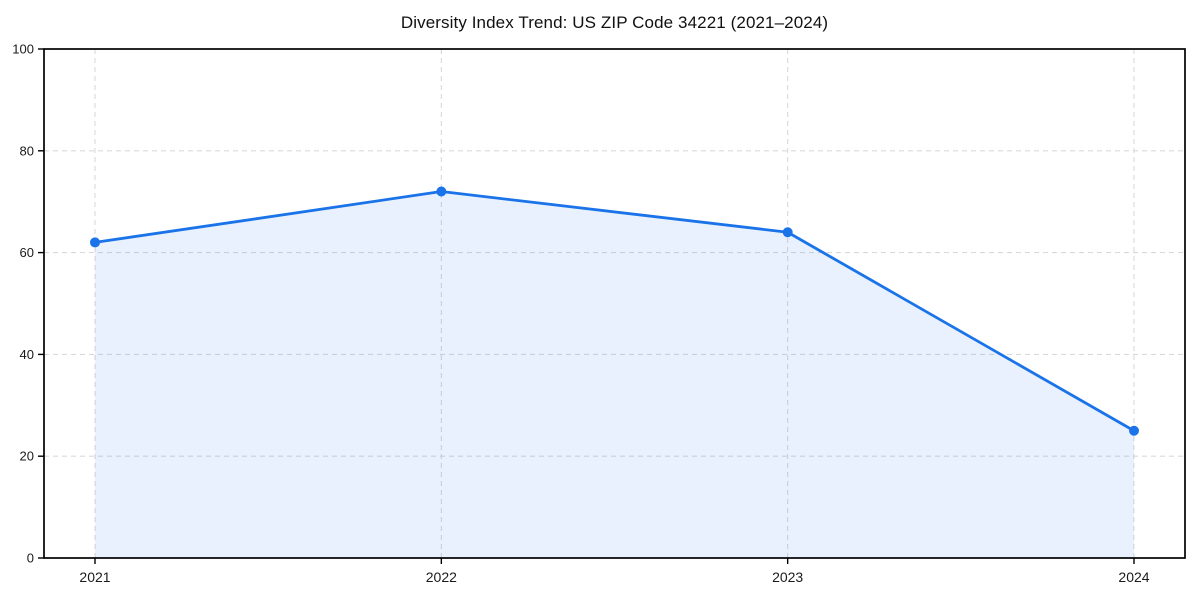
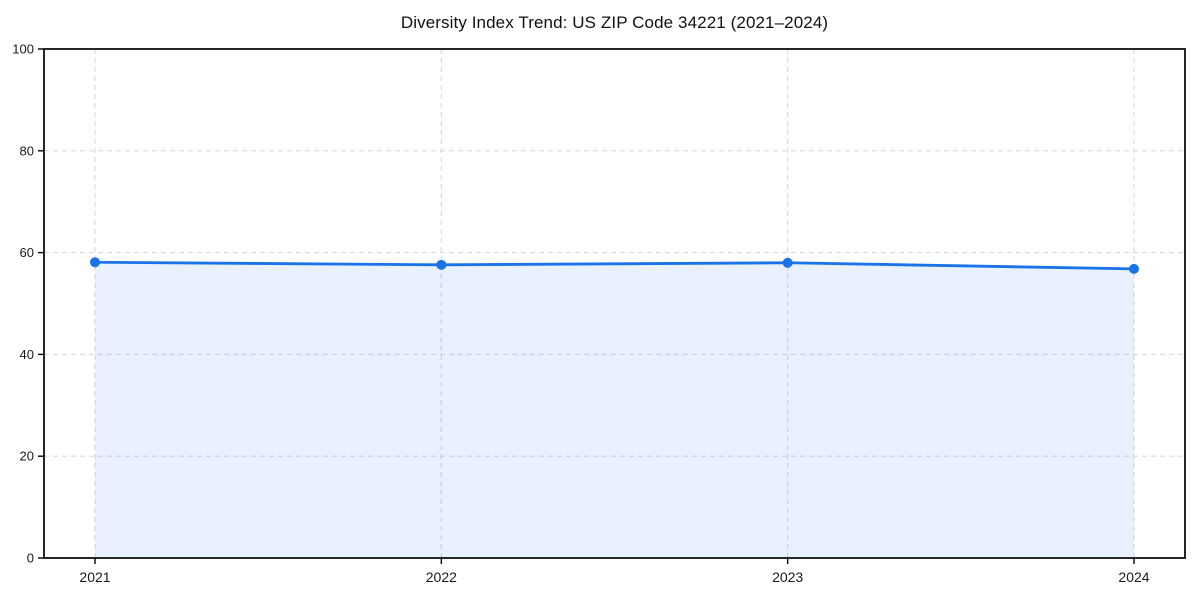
2021: 62 -> 58
2022: 72 -> 58
2023: 64 -> 58
2024: 25 -> 57
